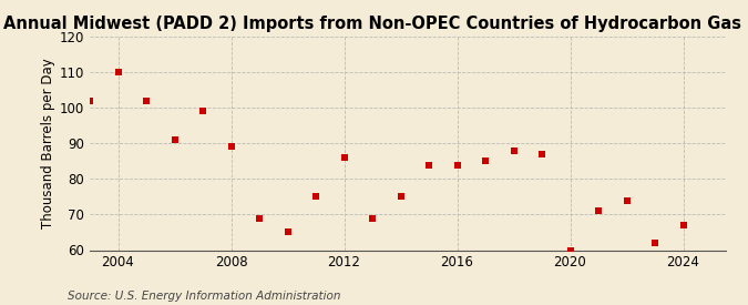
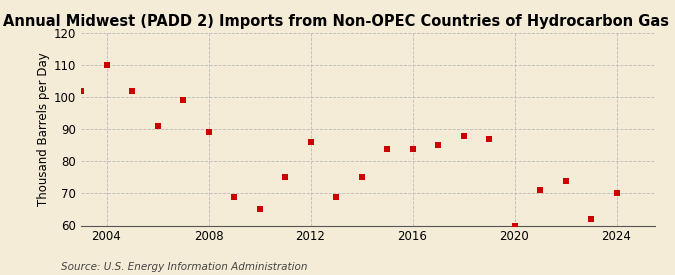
2024: 67 -> 70
